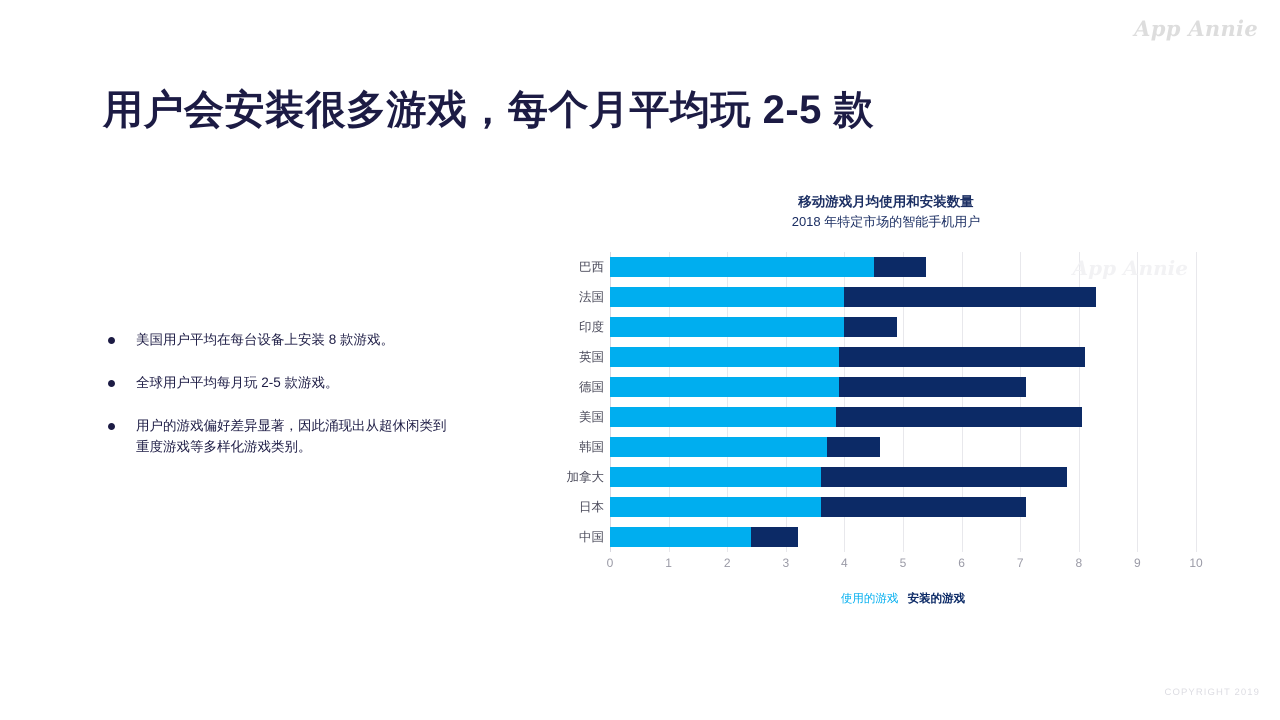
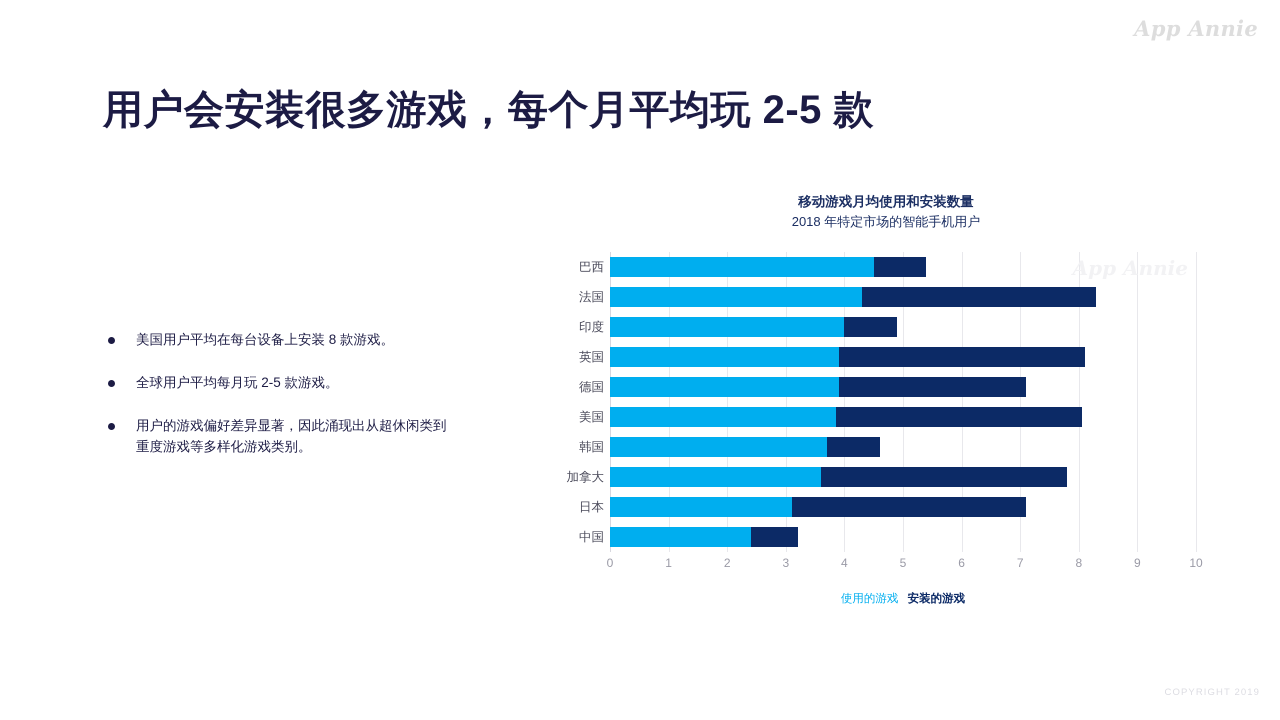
使用的游戏/法国: 4.0 -> 4.3
使用的游戏/日本: 3.6 -> 3.1
